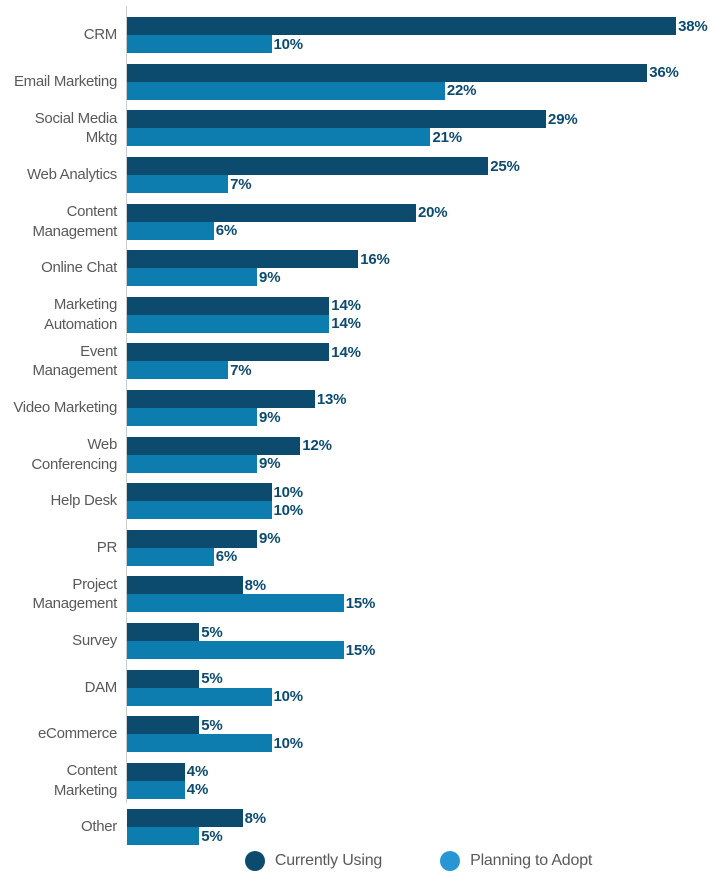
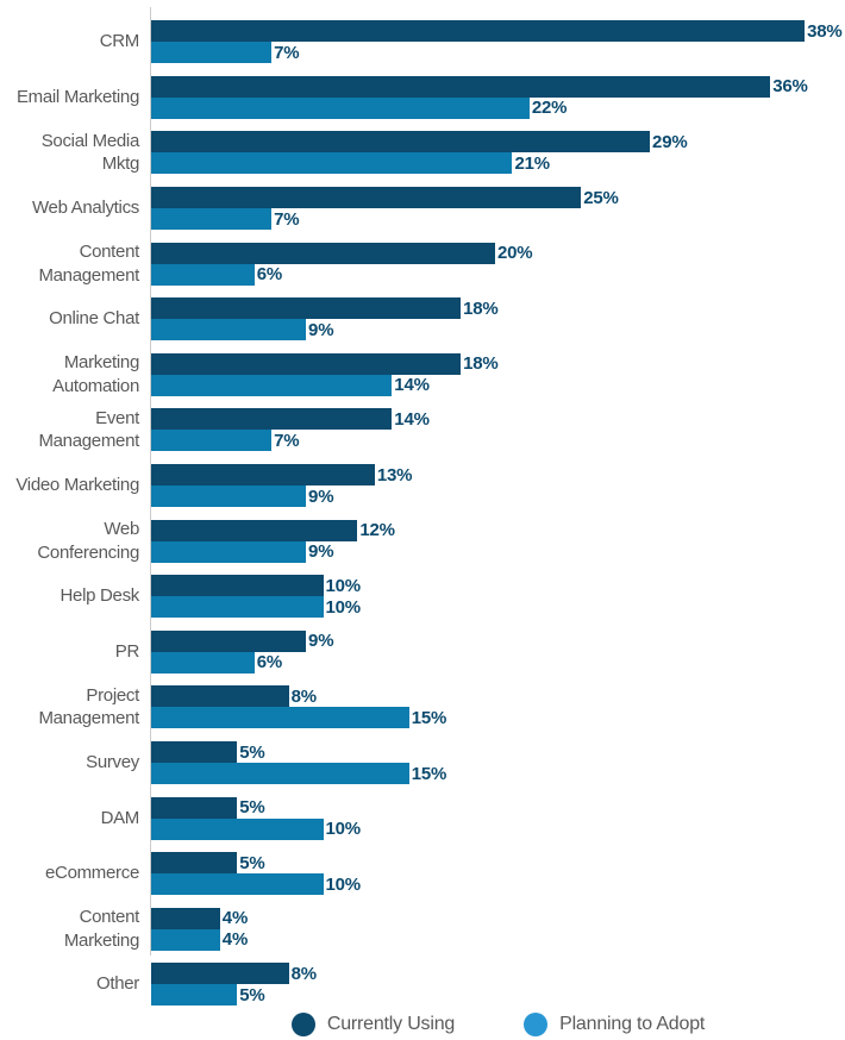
Planning to Adopt/CRM: 10% -> 7%
Currently Using/Online Chat: 16% -> 18%
Currently Using/Marketing Automation: 14% -> 18%
